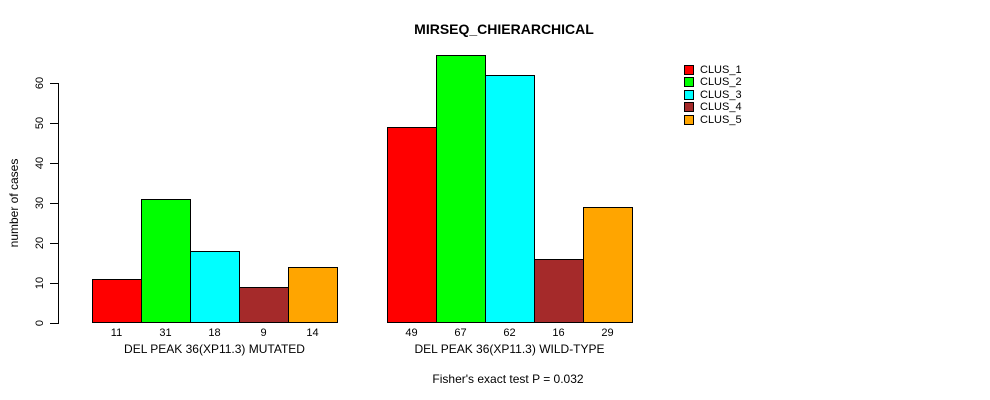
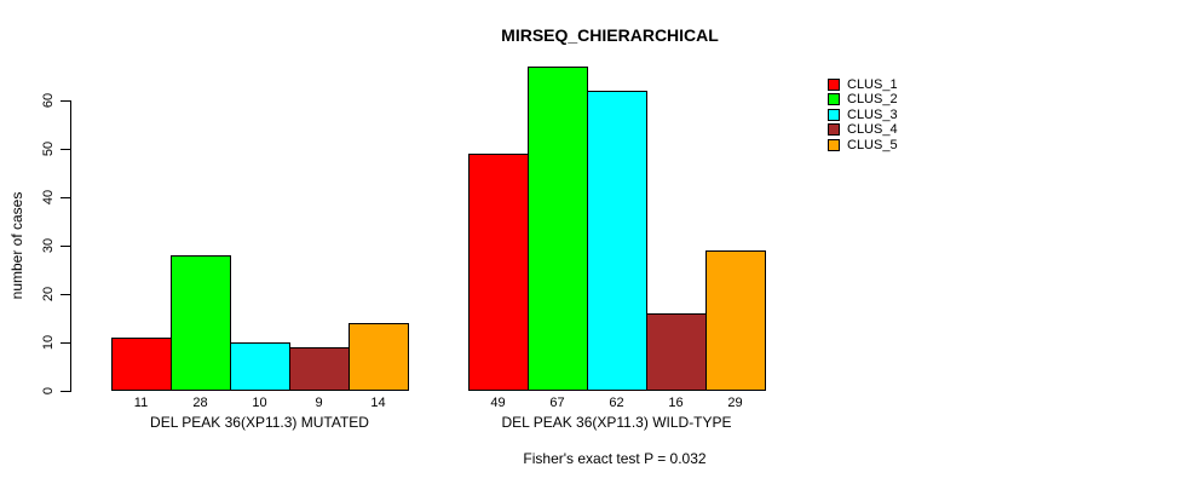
CLUS_2/DEL PEAK 36(XP11.3) MUTATED: 31 -> 28
CLUS_3/DEL PEAK 36(XP11.3) MUTATED: 18 -> 10
